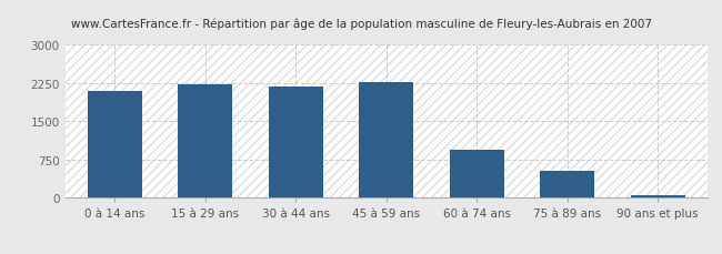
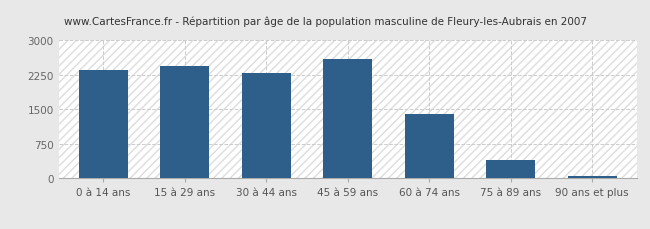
0 à 14 ans: 2100 -> 2350
15 à 29 ans: 2230 -> 2450
30 à 44 ans: 2190 -> 2300
45 à 59 ans: 2270 -> 2600
60 à 74 ans: 950 -> 1400
75 à 89 ans: 530 -> 400
